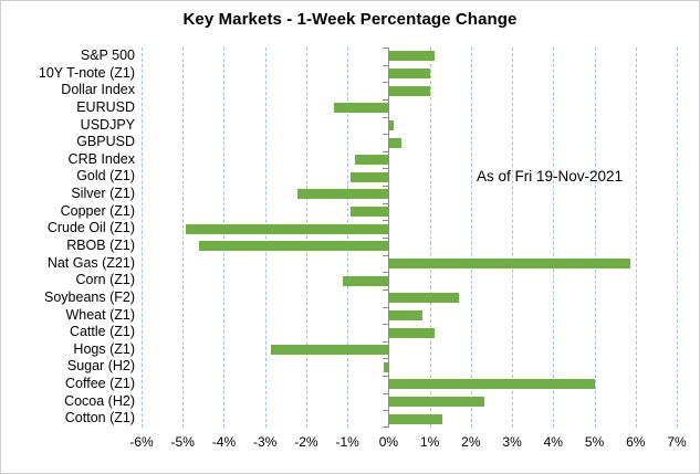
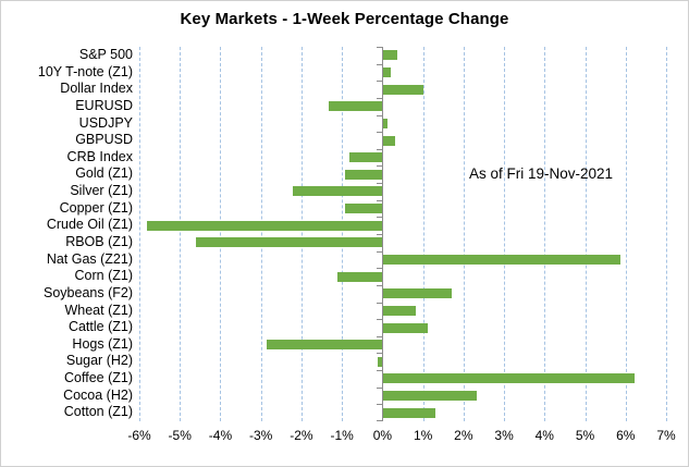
S&P 500: 1.1% -> 0.3%
10Y T-note (Z1): 1.0% -> 0.2%
Crude Oil (Z1): -4.9% -> -5.8%
Coffee (Z1): 5.0% -> 6.2%
